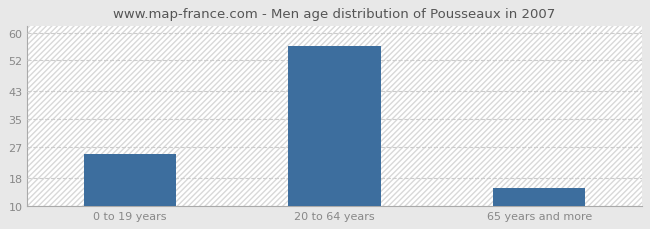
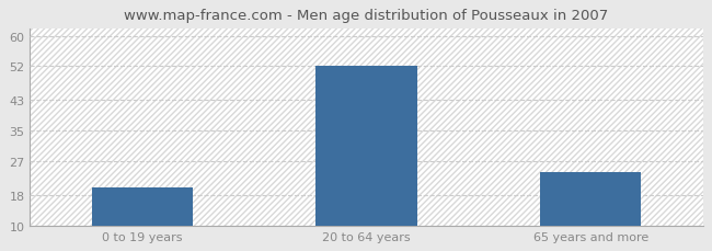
0 to 19 years: 25 -> 20
20 to 64 years: 56 -> 52
65 years and more: 15 -> 24
